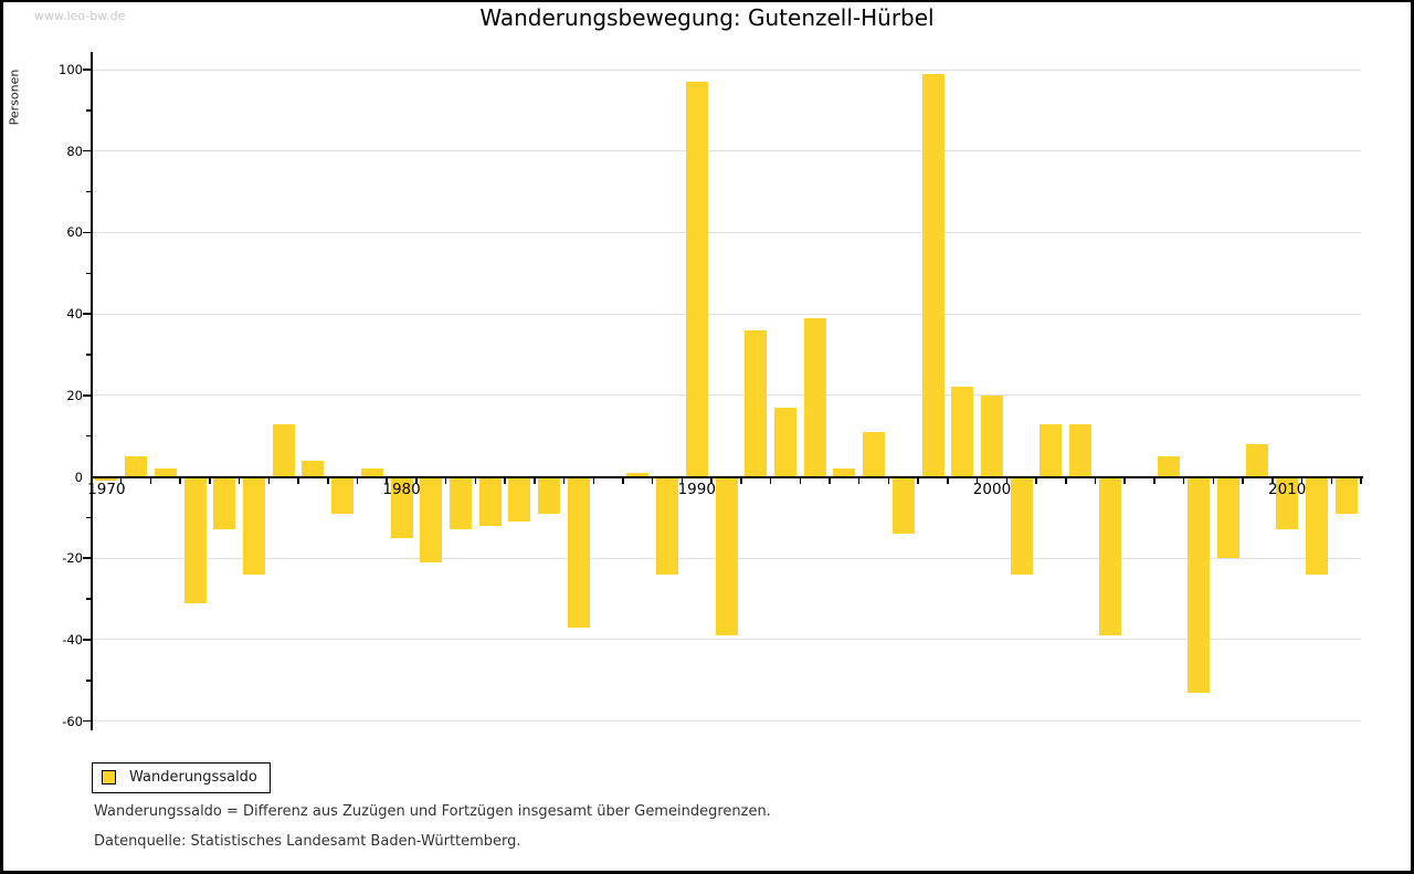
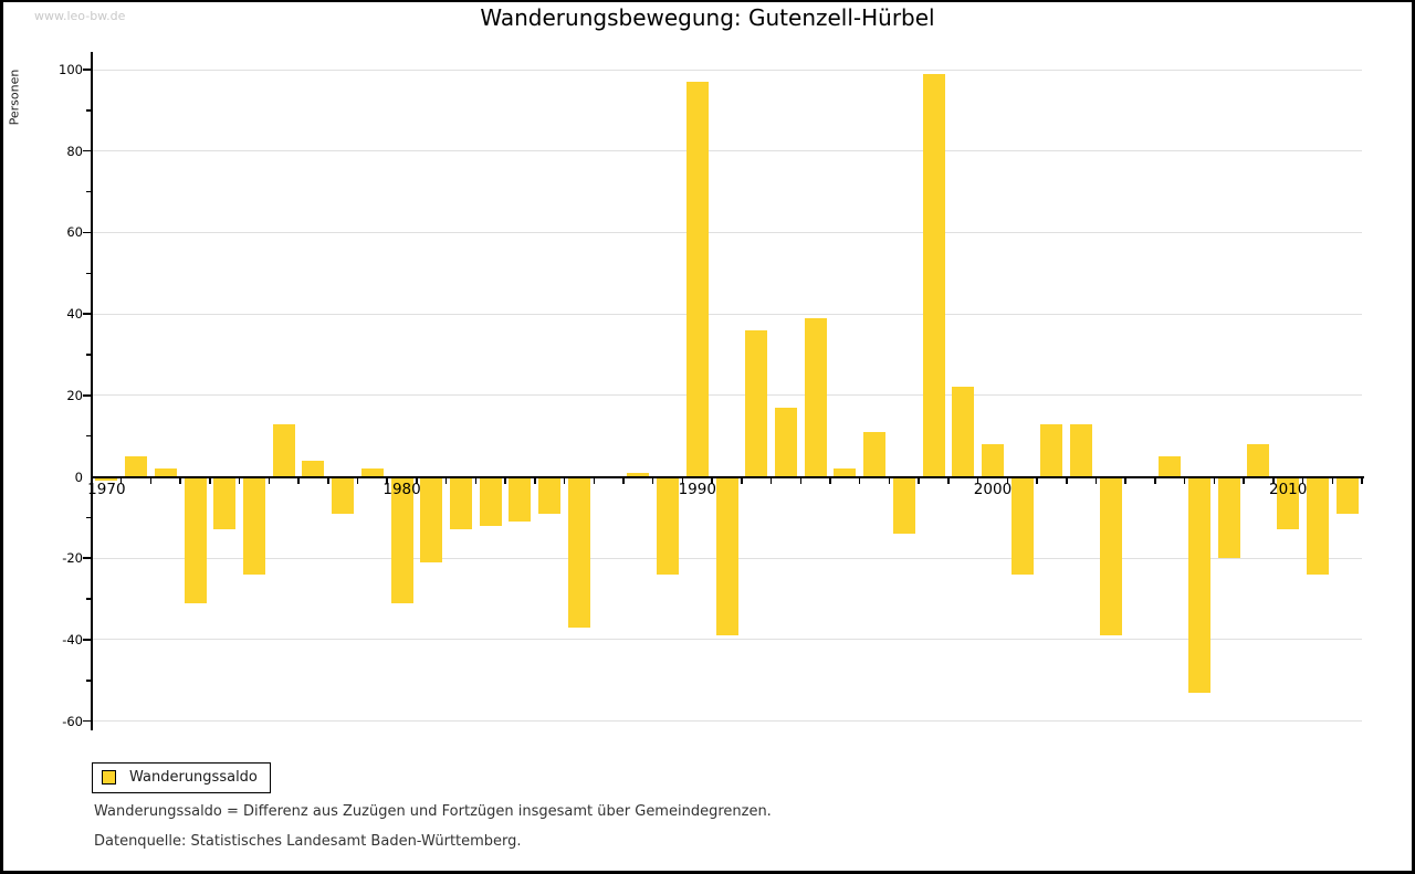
1980: -15 -> -31
2000: 20 -> 8
